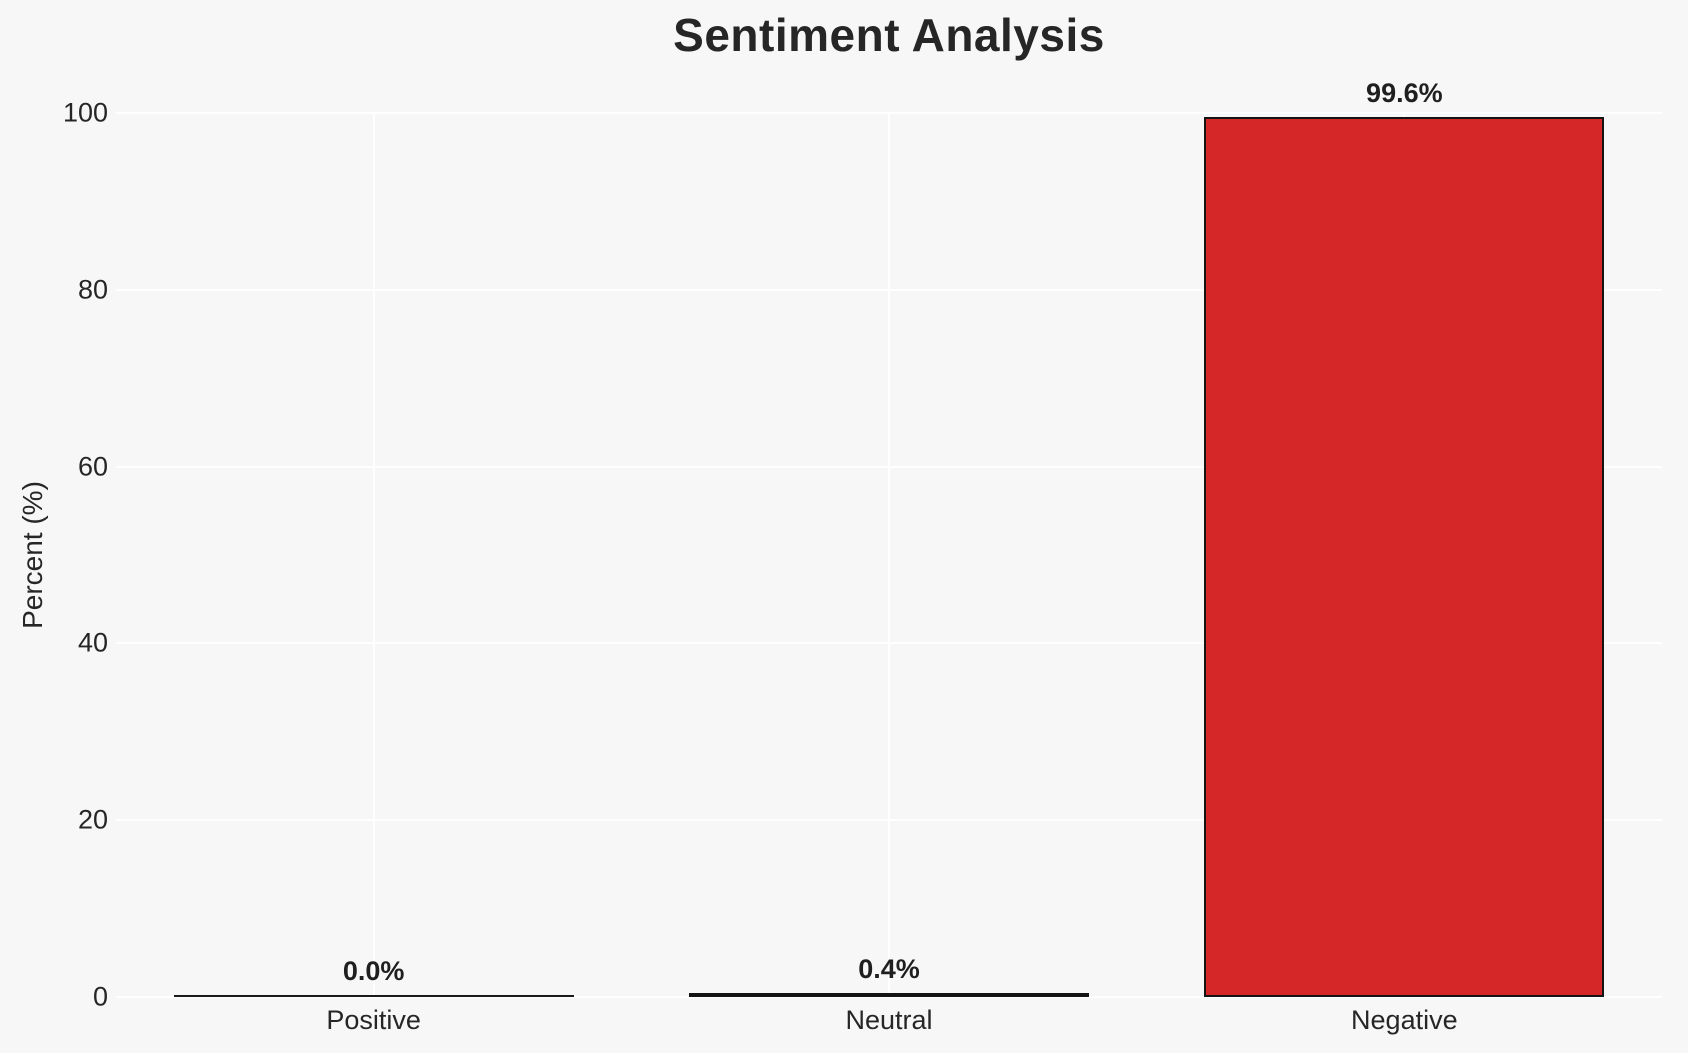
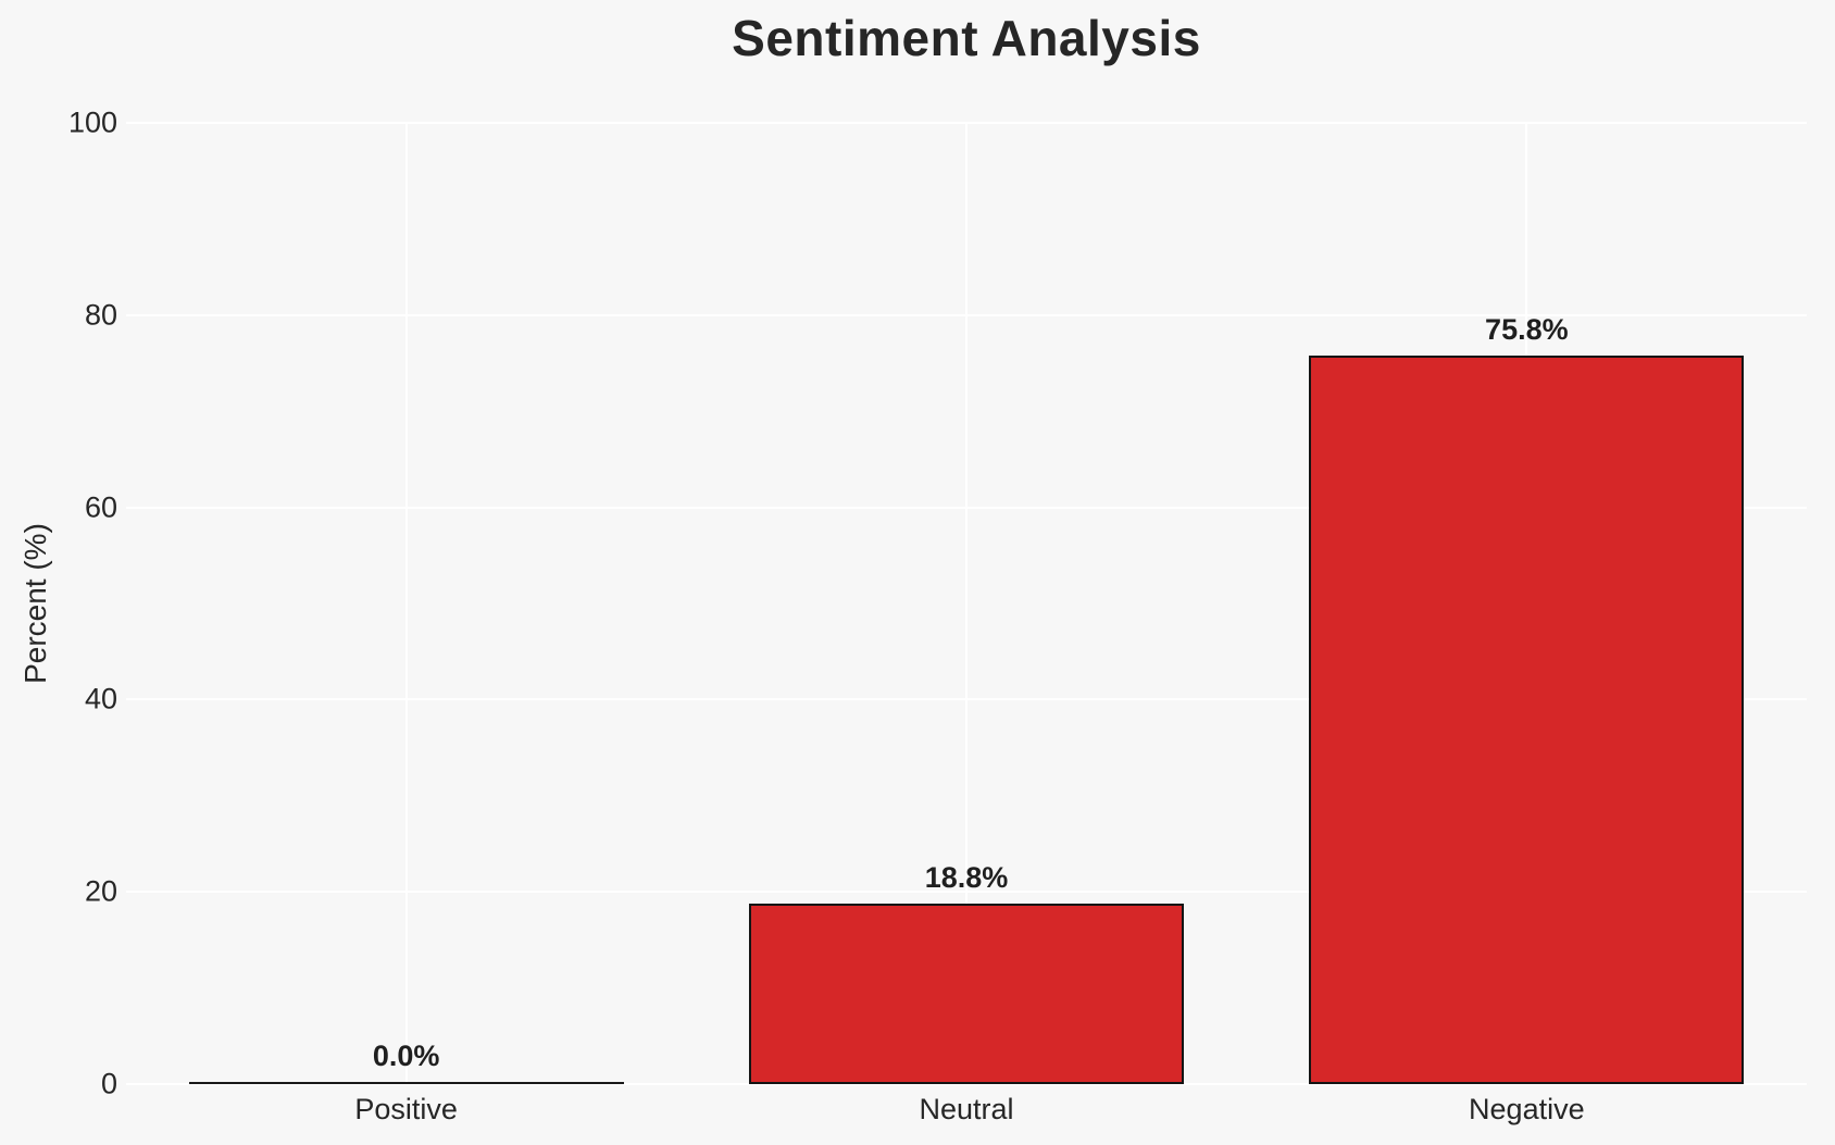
Neutral: 0.4% -> 18.8%
Negative: 99.6% -> 75.8%
